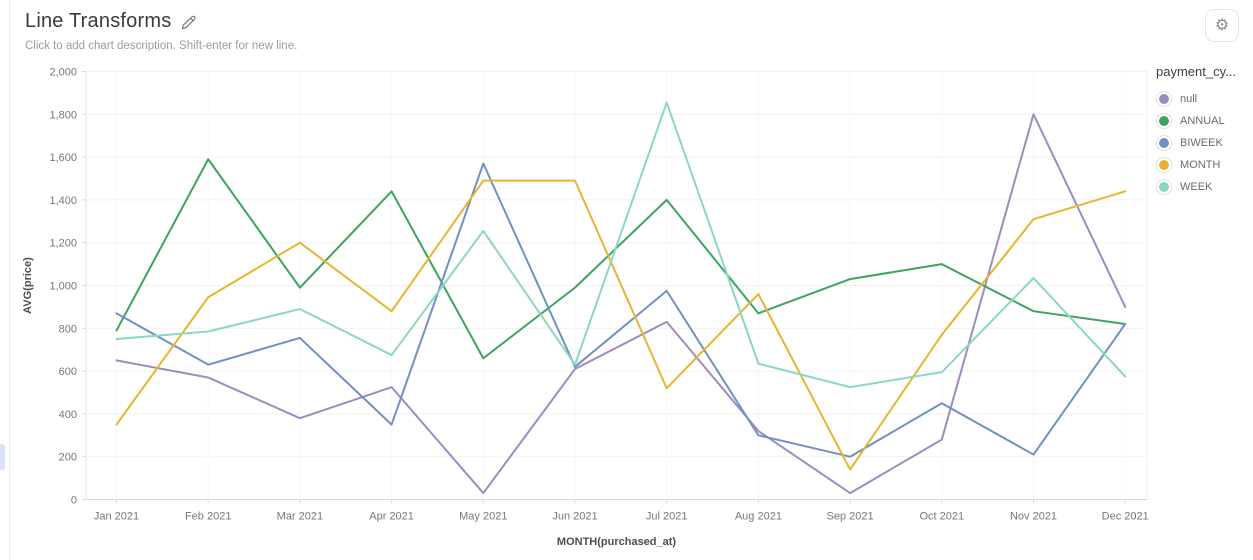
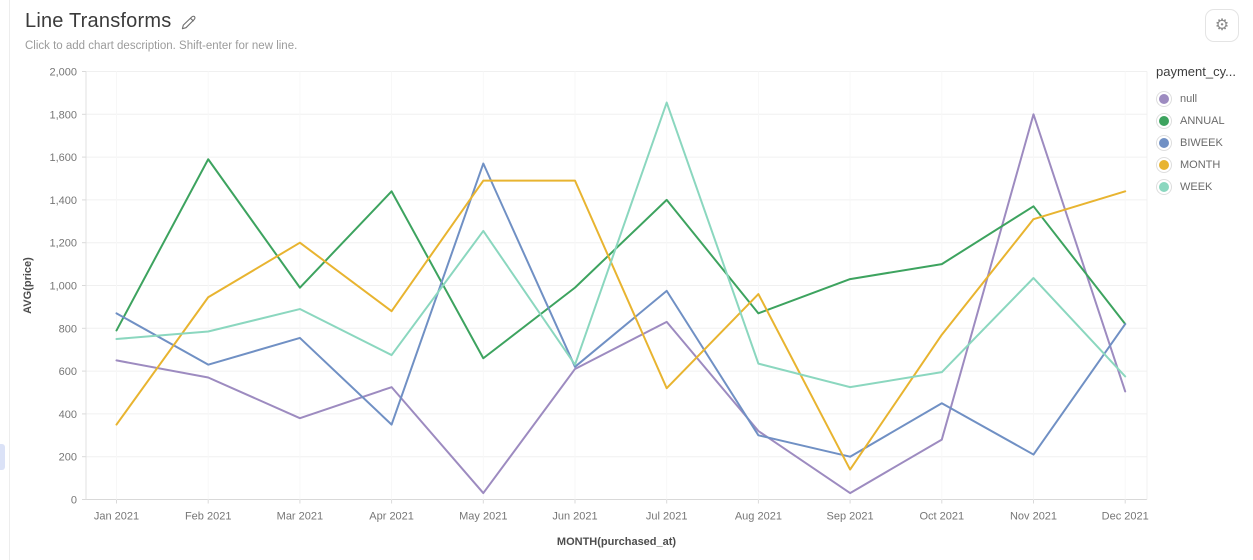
ANNUAL/Nov 2021: 880 -> 1370
null/Dec 2021: 900 -> 500
